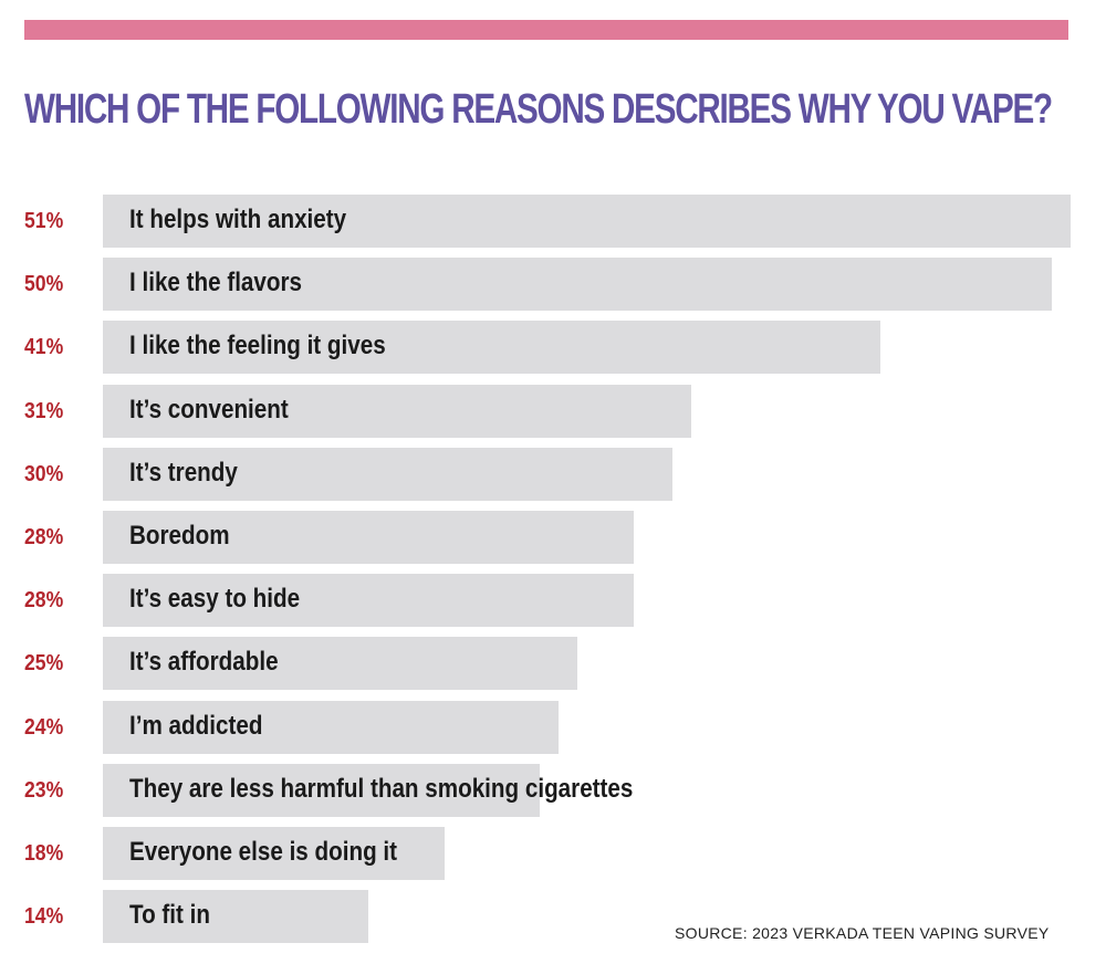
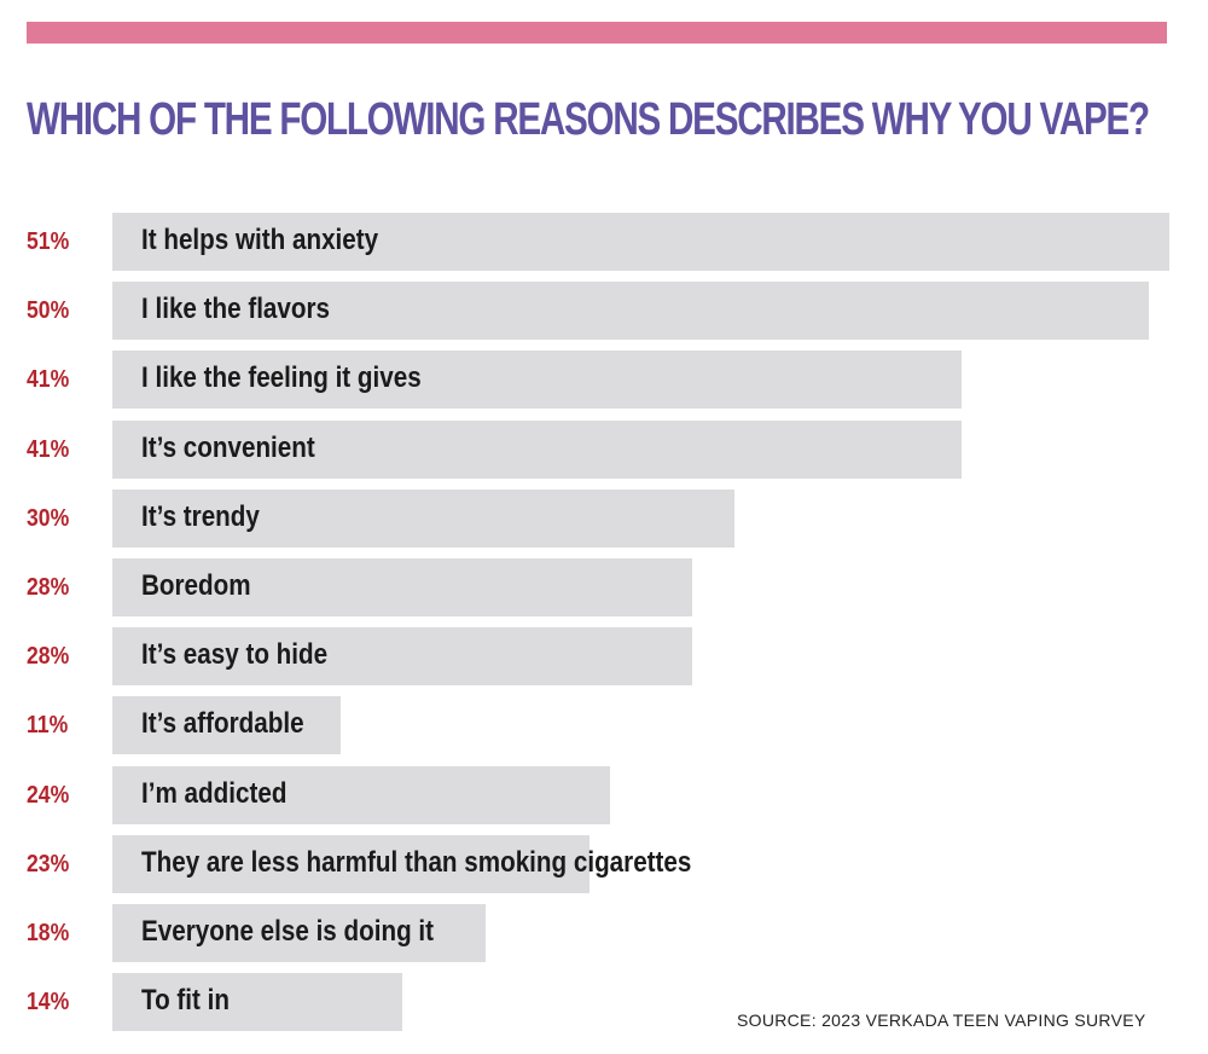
It’s convenient: 31% -> 41%
It’s affordable: 25% -> 11%
